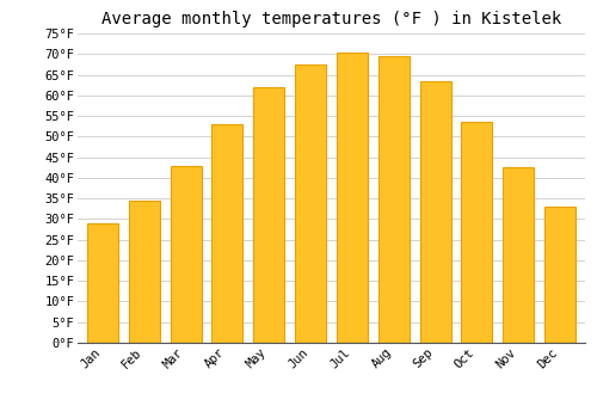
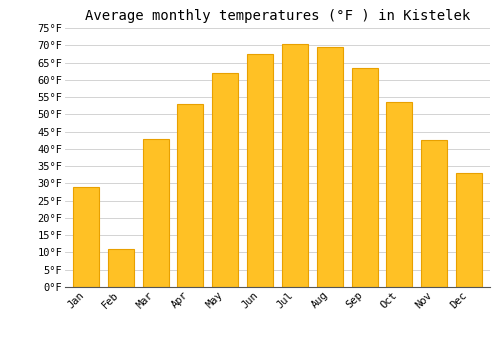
Feb: 34.5°F -> 11.0°F
